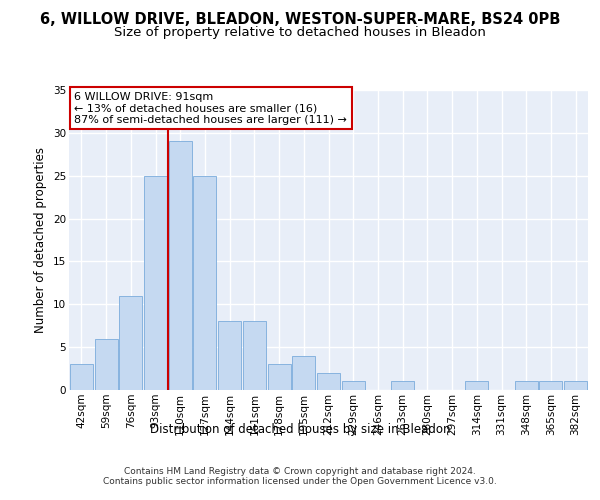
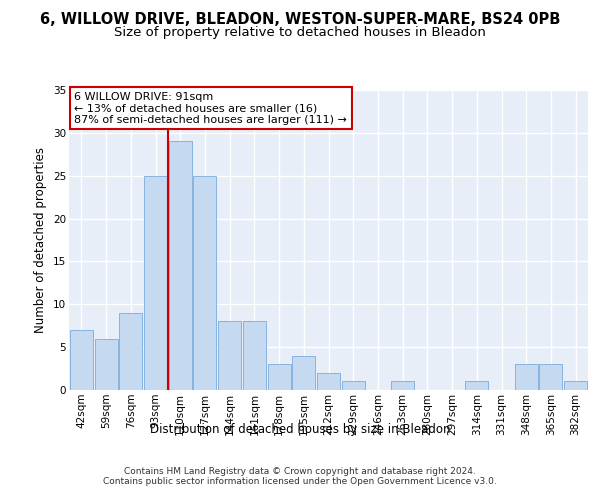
42sqm: 3 -> 7
76sqm: 11 -> 9
348sqm: 1 -> 3
365sqm: 1 -> 3
